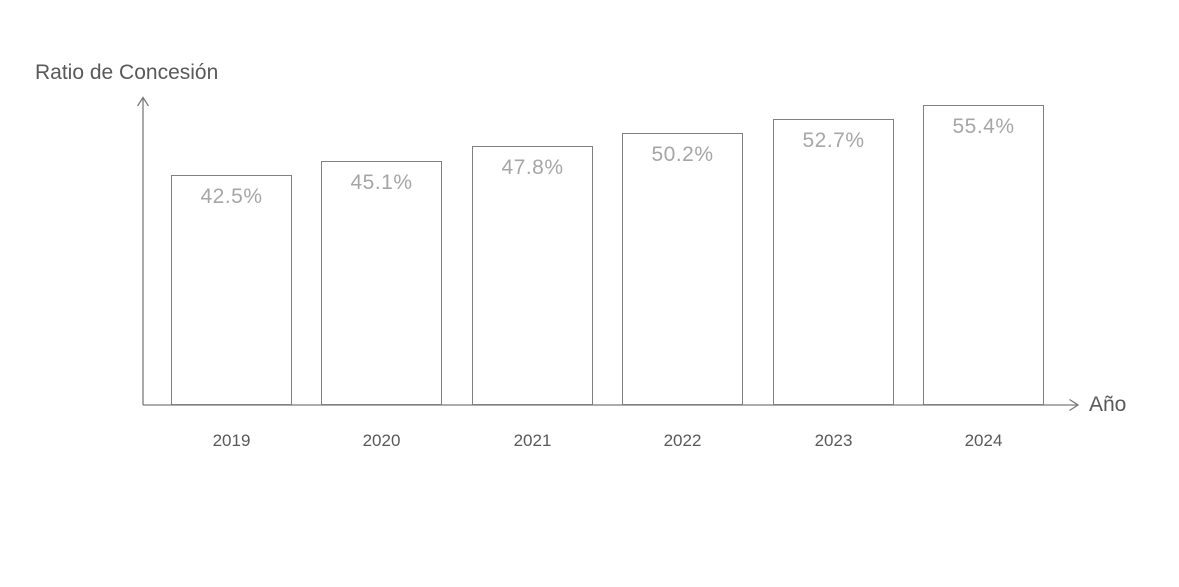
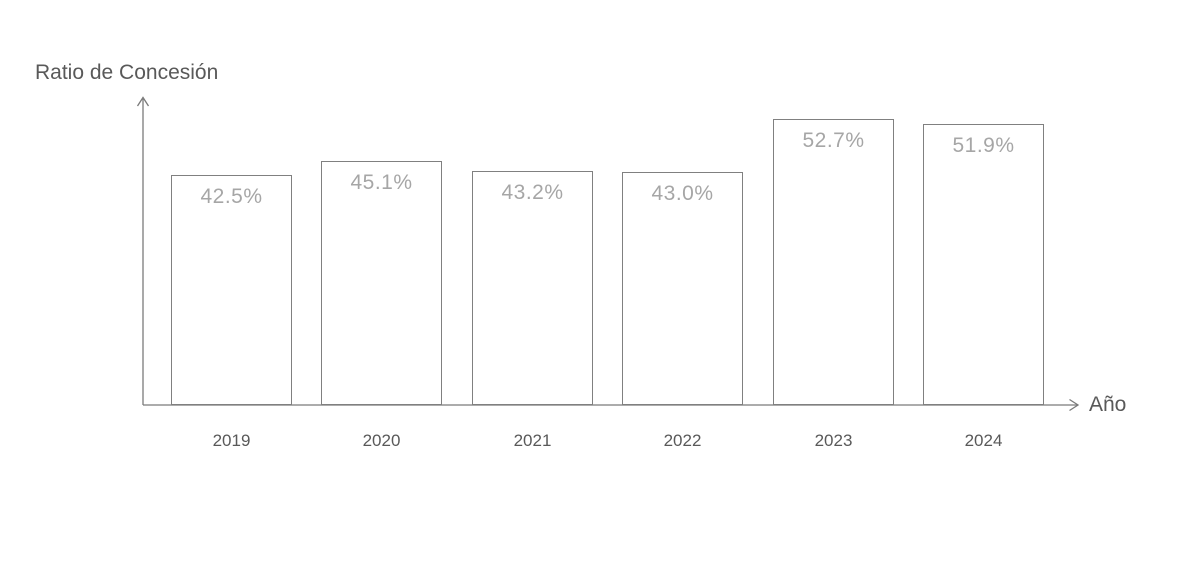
2021: 47.8% -> 43.2%
2022: 50.2% -> 43.0%
2024: 55.4% -> 51.9%
